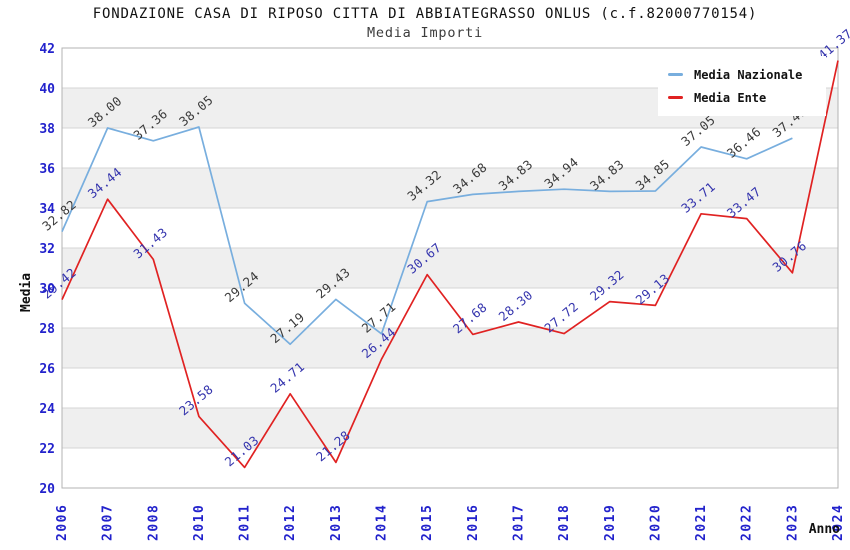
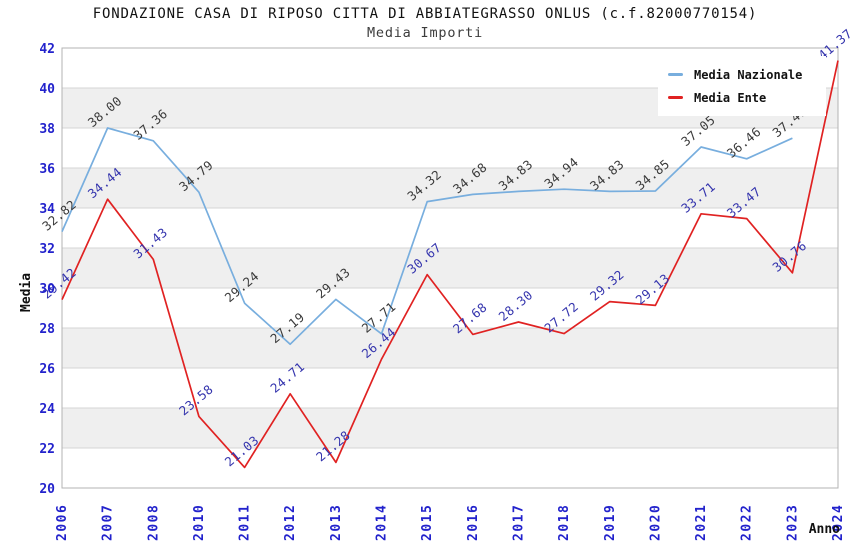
Media Nazionale/2010: 38.05 -> 34.79
